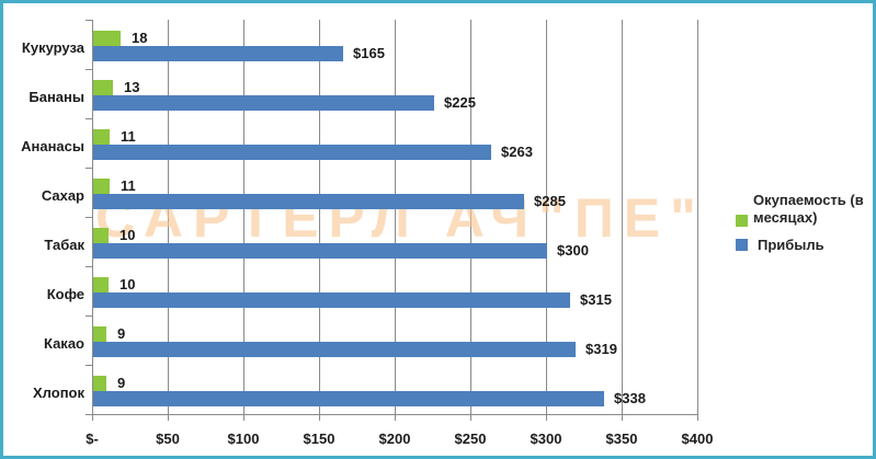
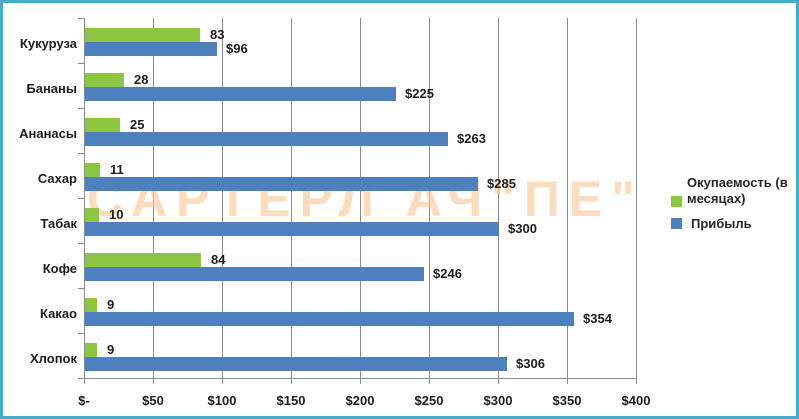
Окупаемость (в месяцах)/Кукуруза: 18 -> 83
Прибыль/Кукуруза: $165 -> $96
Окупаемость (в месяцах)/Бананы: 13 -> 28
Окупаемость (в месяцах)/Ананасы: 11 -> 25
Окупаемость (в месяцах)/Кофе: 10 -> 84
Прибыль/Кофе: $315 -> $246
Прибыль/Какао: $319 -> $354
Прибыль/Хлопок: $338 -> $306
